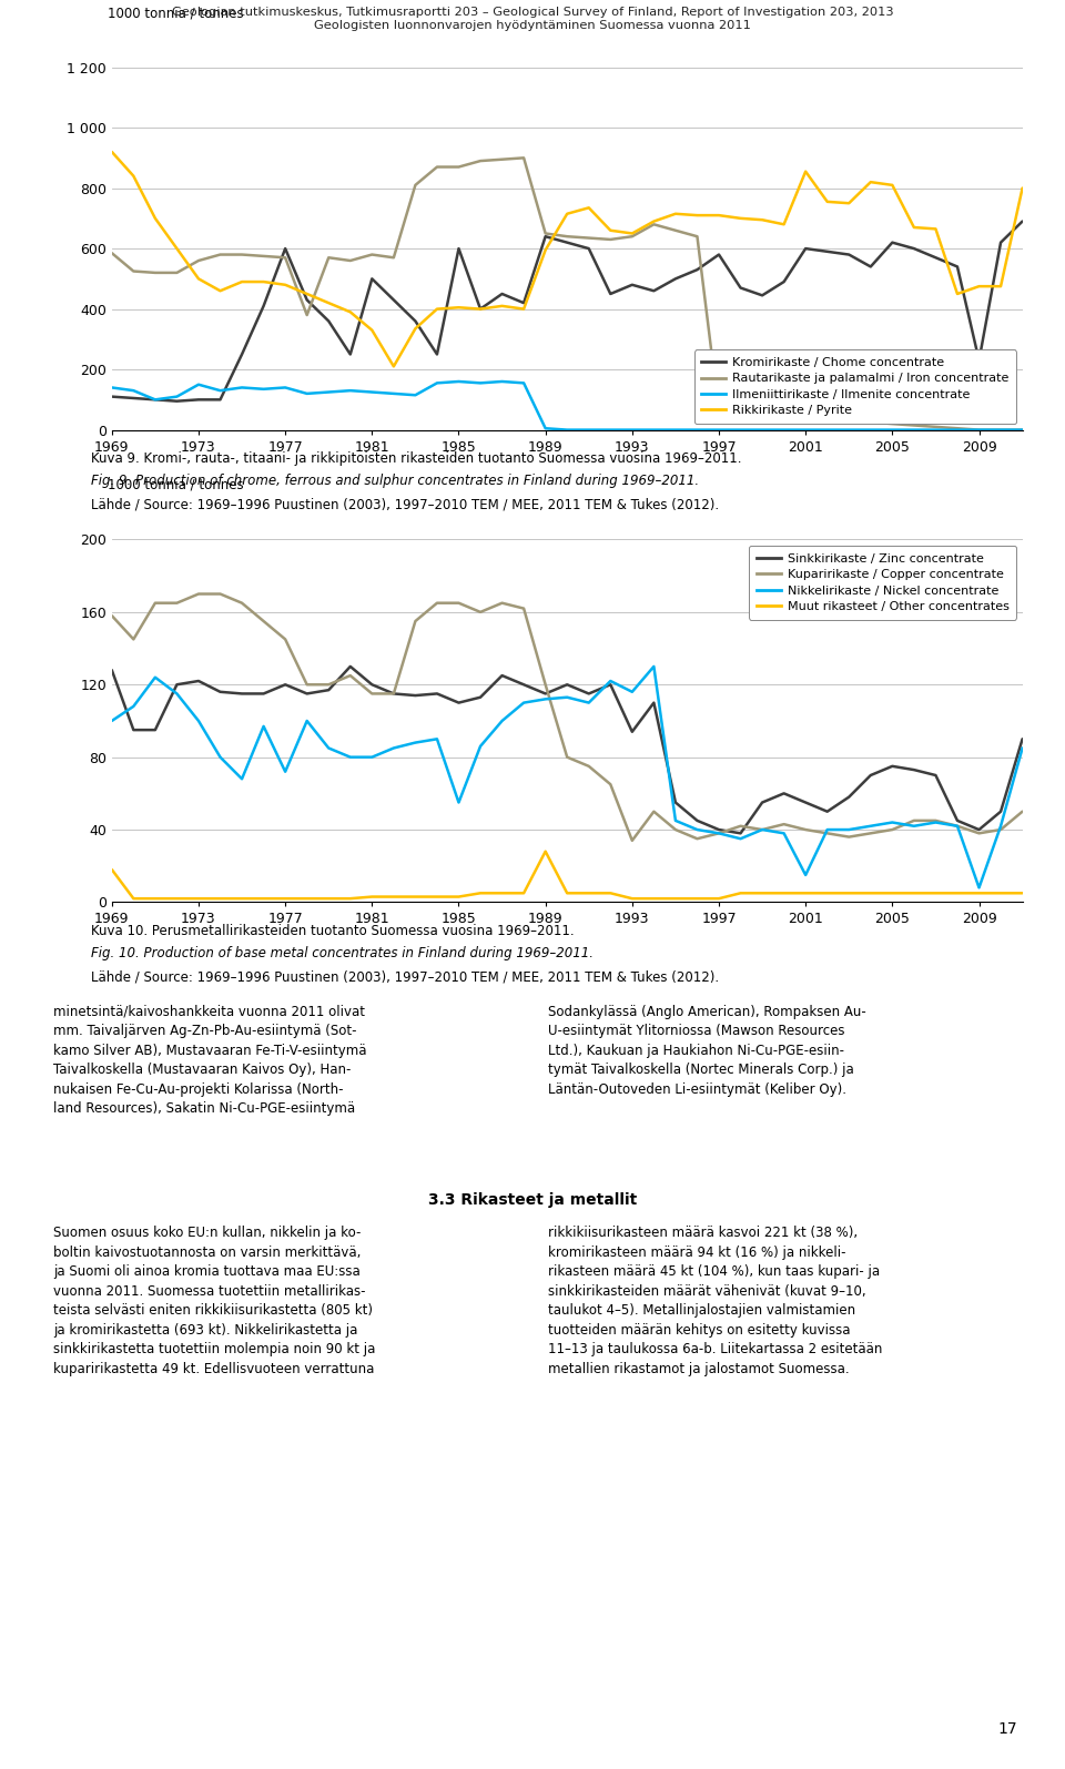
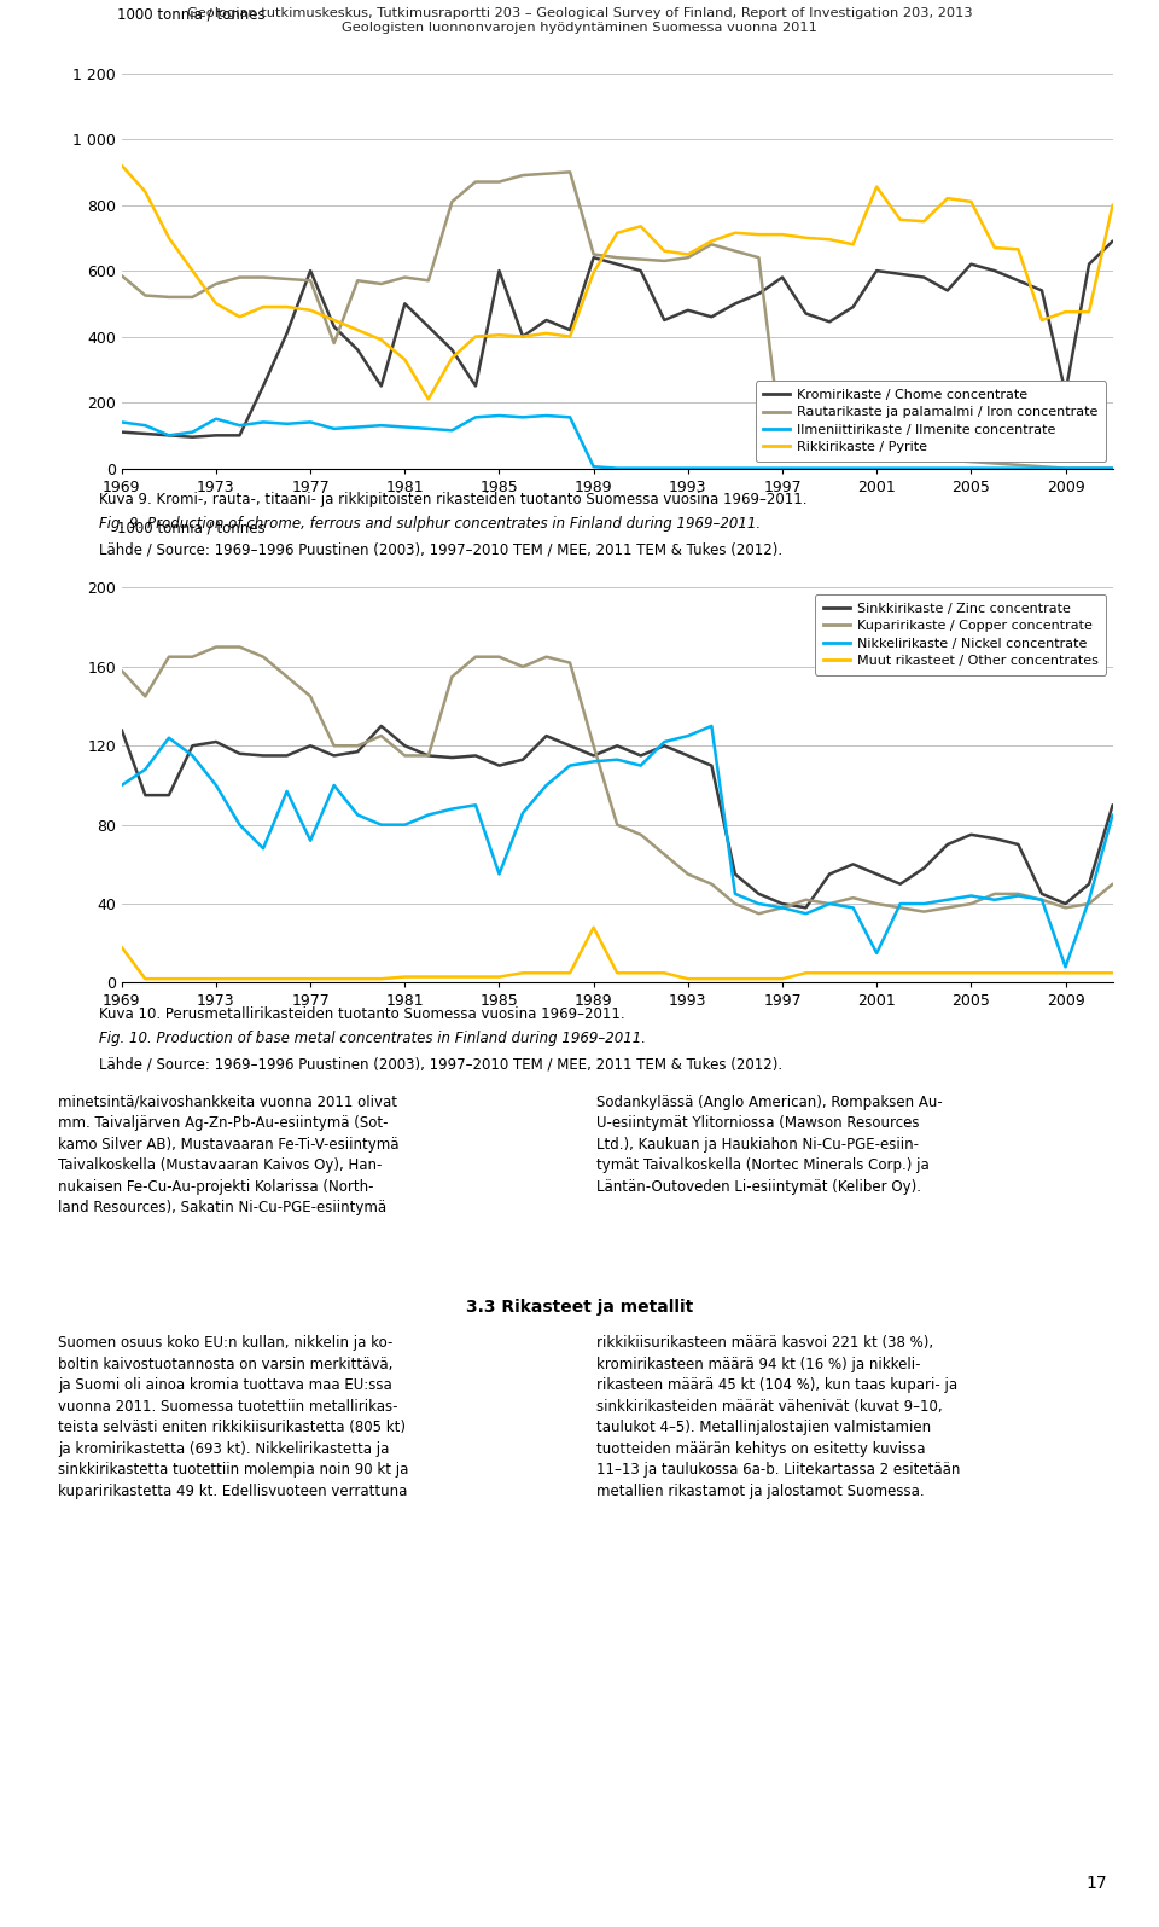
Sinkkirikaste / Zinc concentrate/1993: 94 -> 115
Kuparirikaste / Copper concentrate/1993: 34 -> 55
Nikkelirikaste / Nickel concentrate/1993: 116 -> 125
